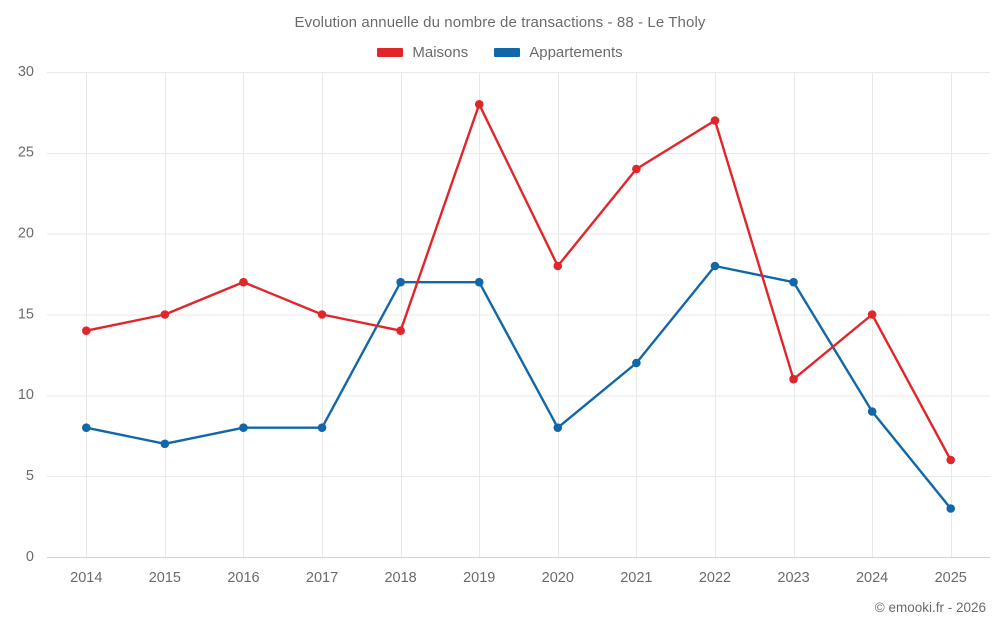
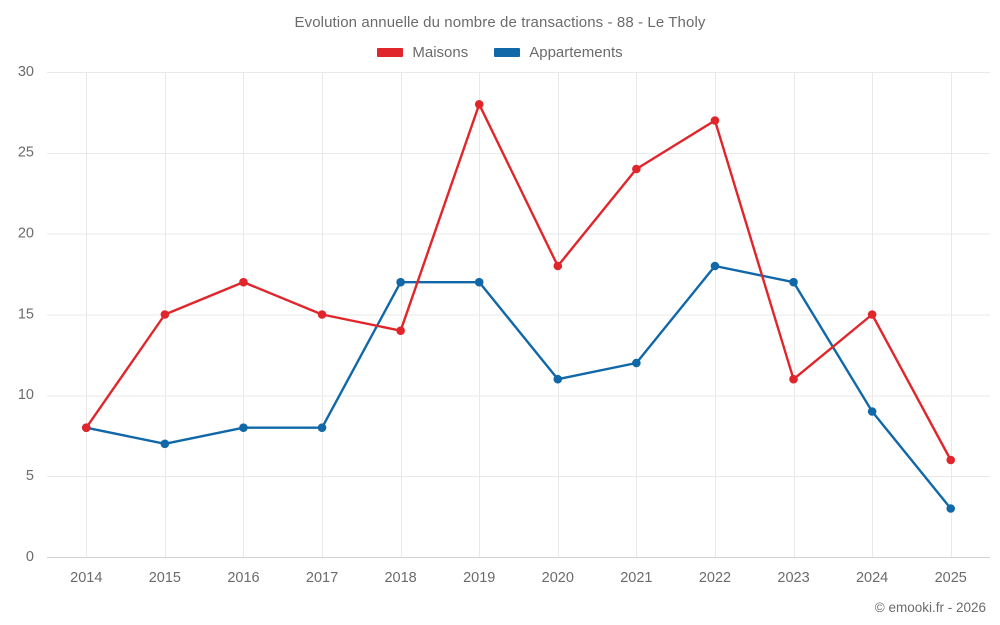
Maisons/2014: 14 -> 8
Appartements/2020: 8 -> 11
